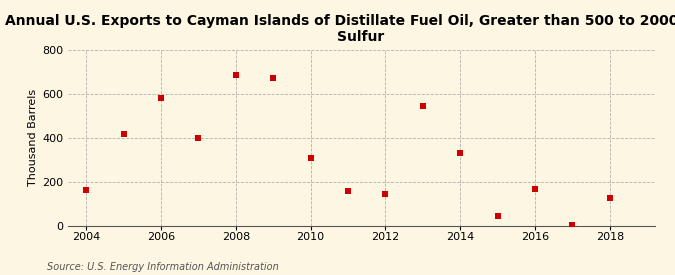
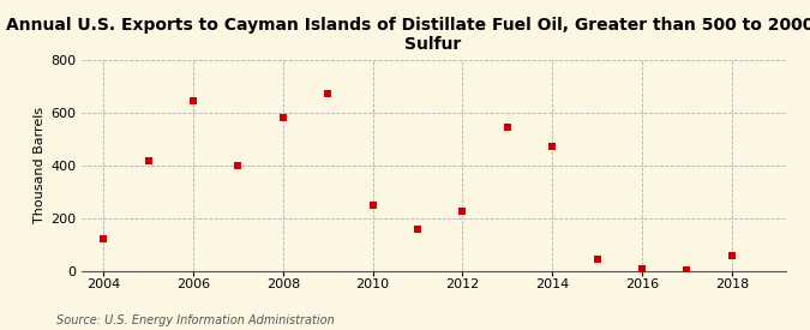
2004: 160 -> 120
2006: 580 -> 645
2008: 685 -> 580
2010: 305 -> 250
2012: 145 -> 225
2014: 330 -> 470
2016: 165 -> 5
2018: 125 -> 55
